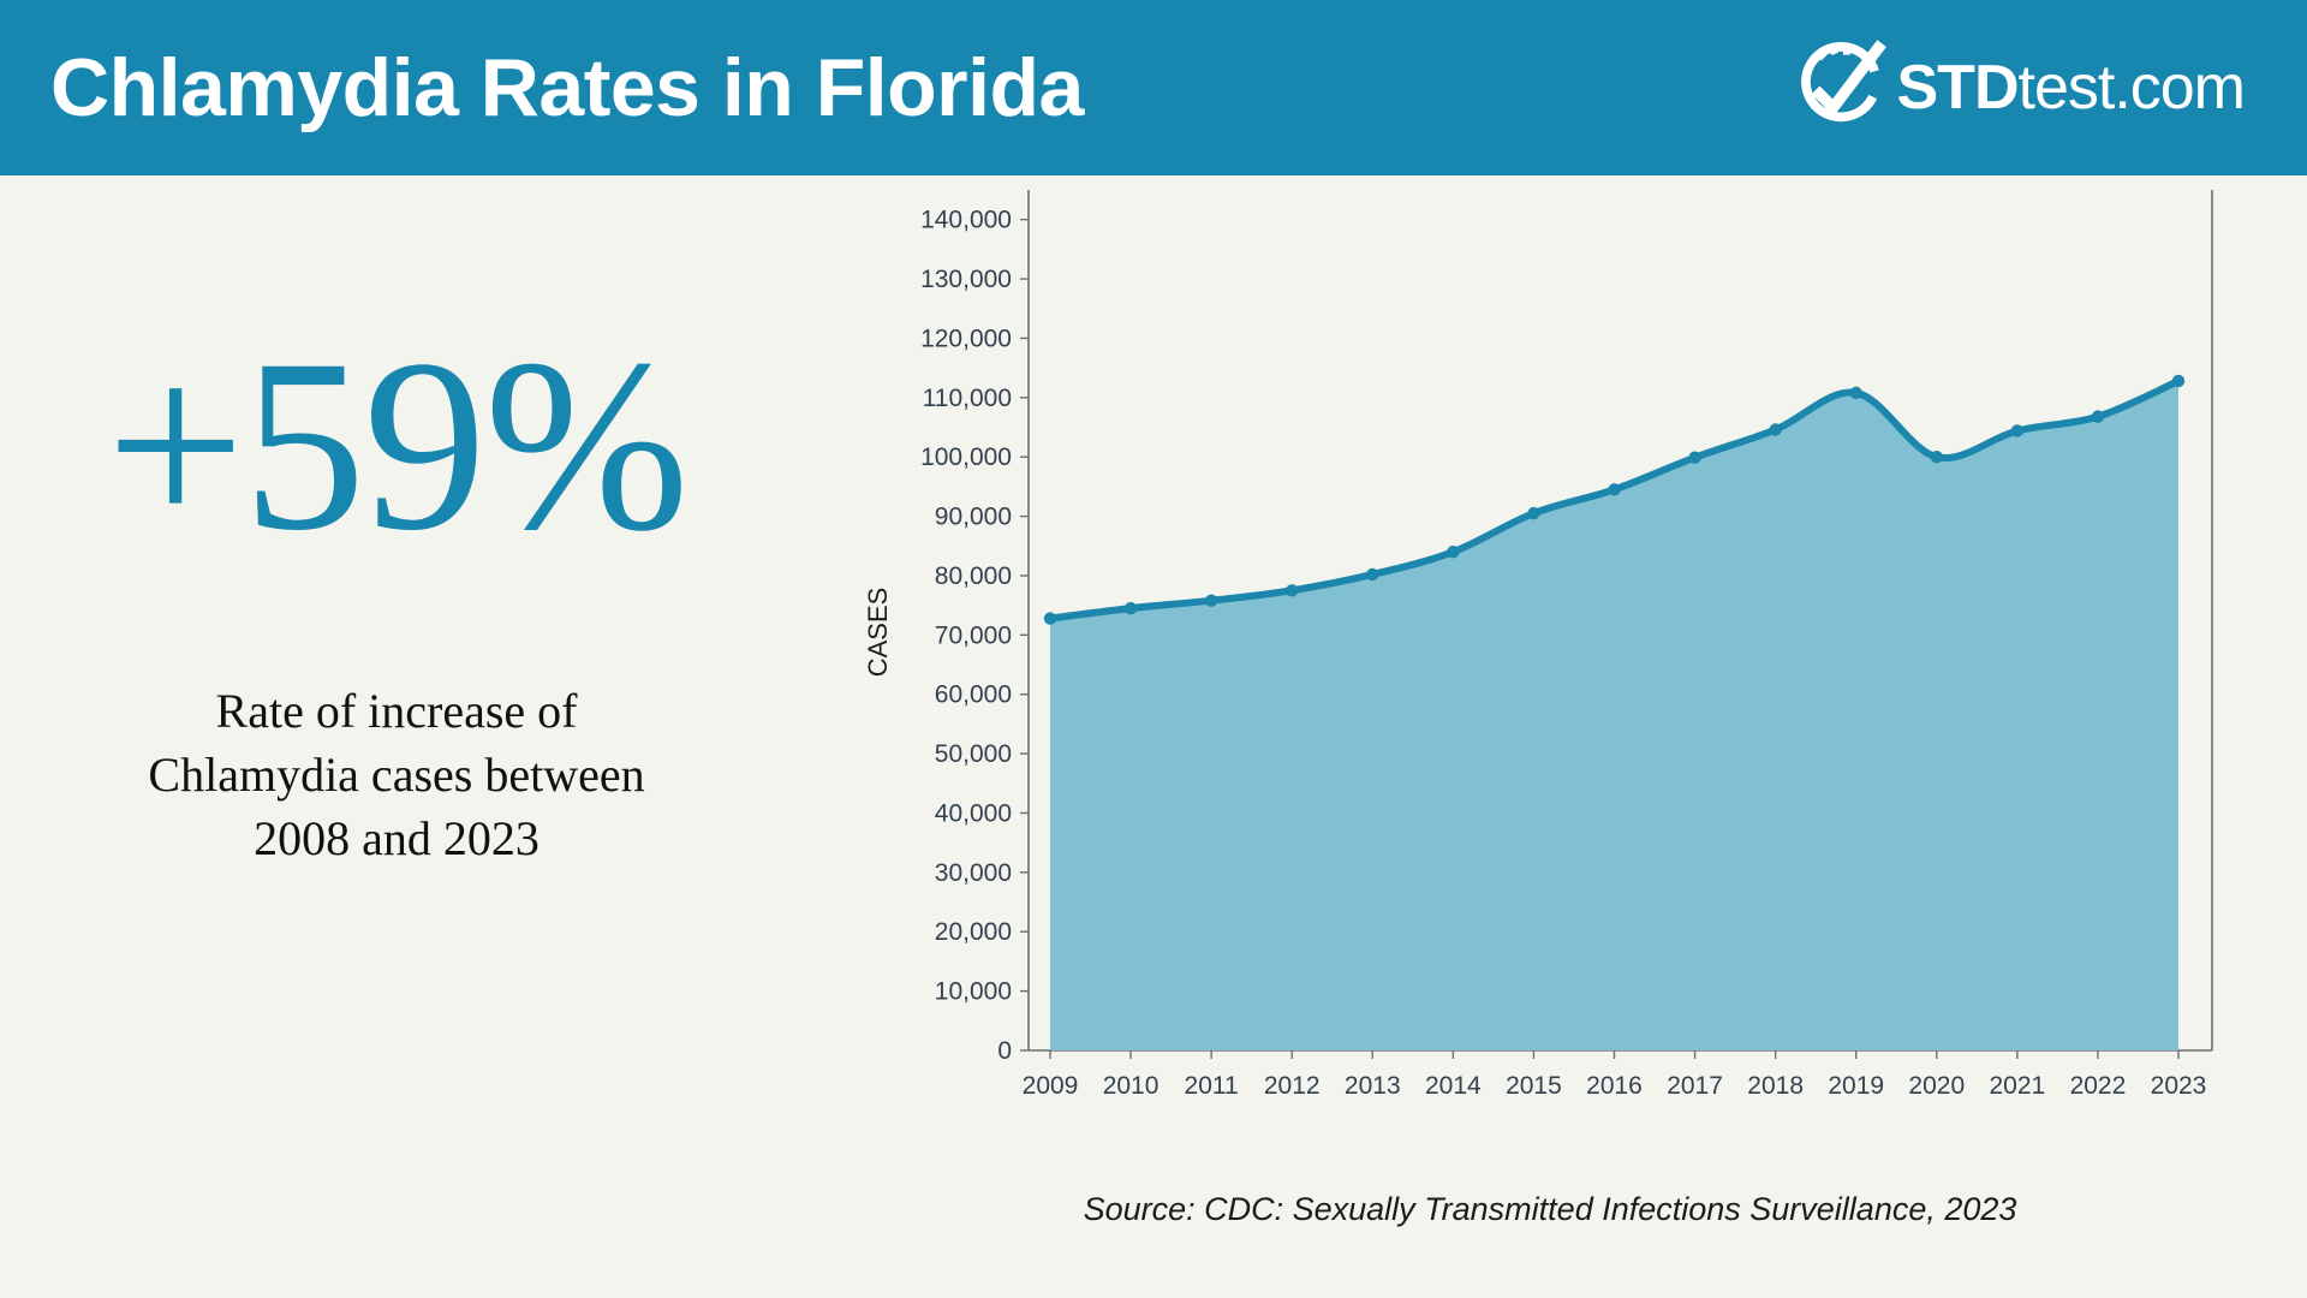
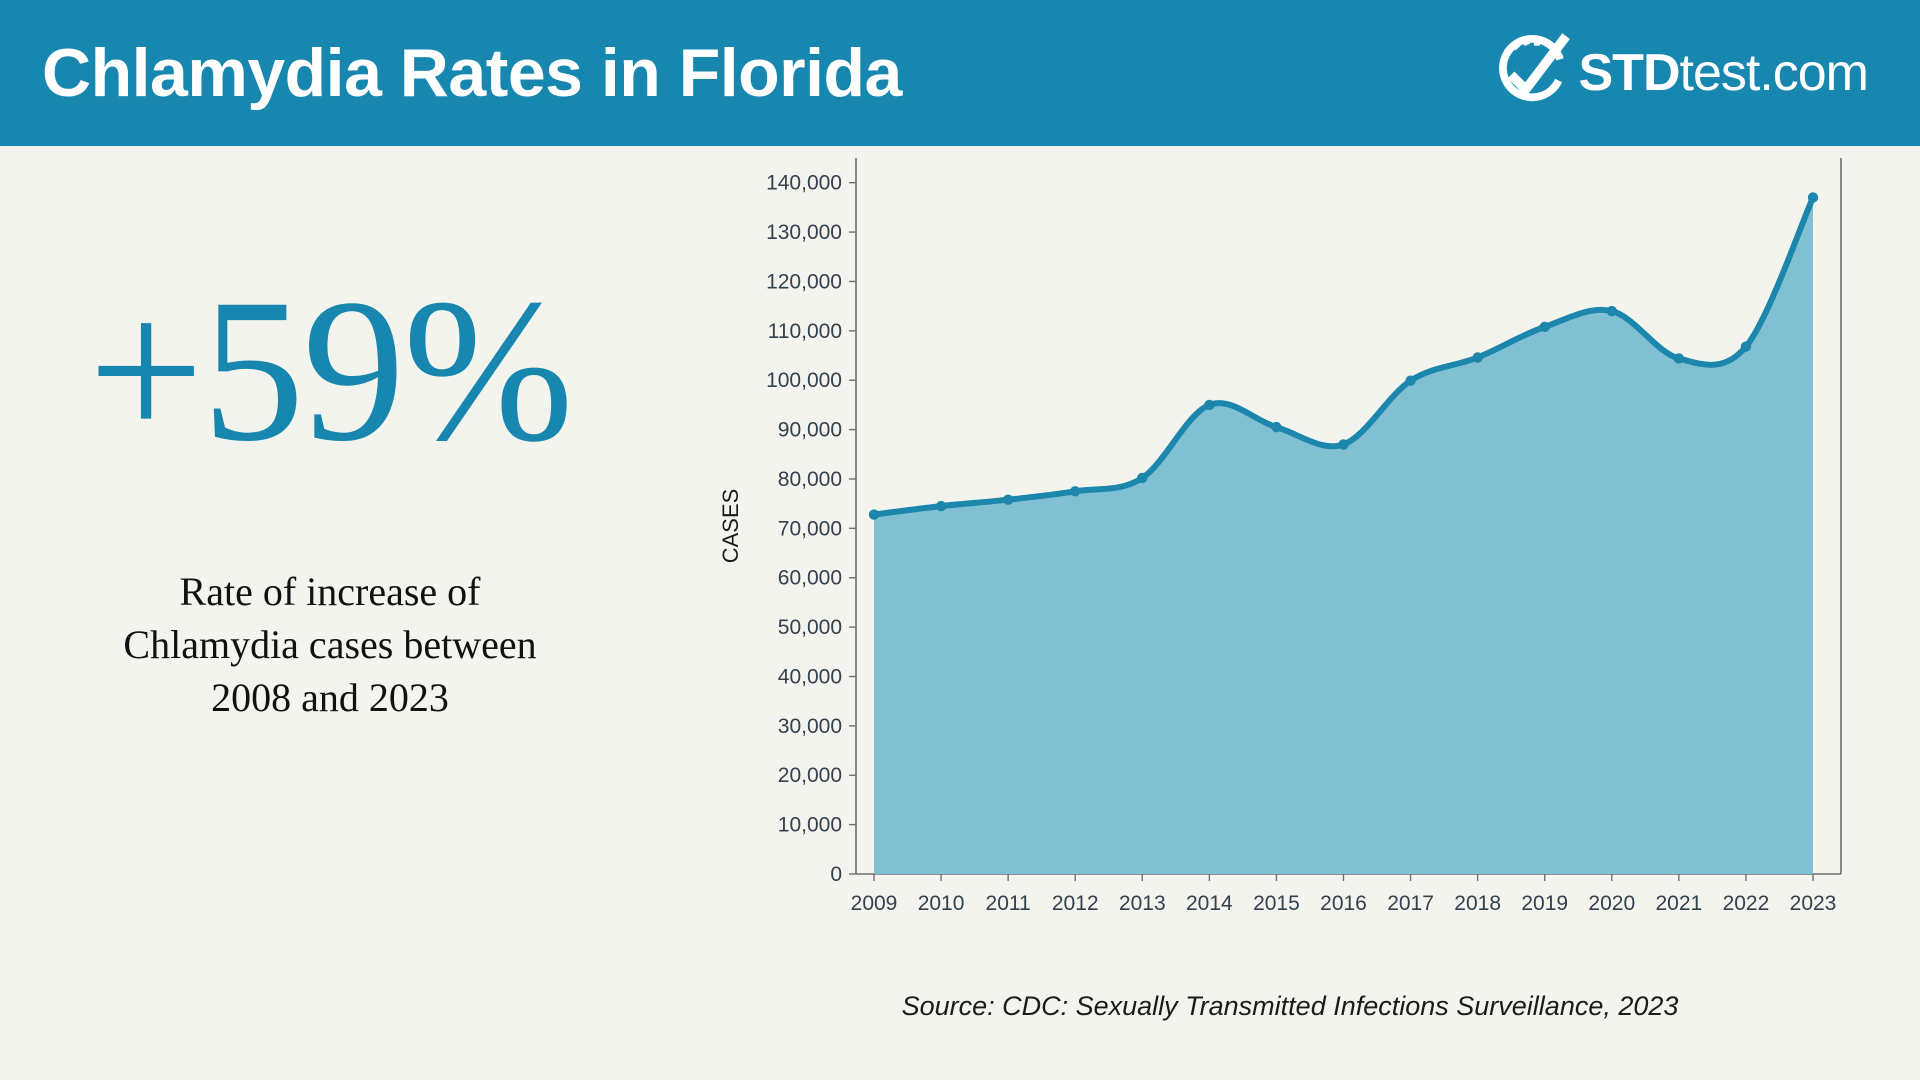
2014: 84000 -> 95000
2016: 94000 -> 87000
2020: 100000 -> 114000
2023: 113000 -> 137000
